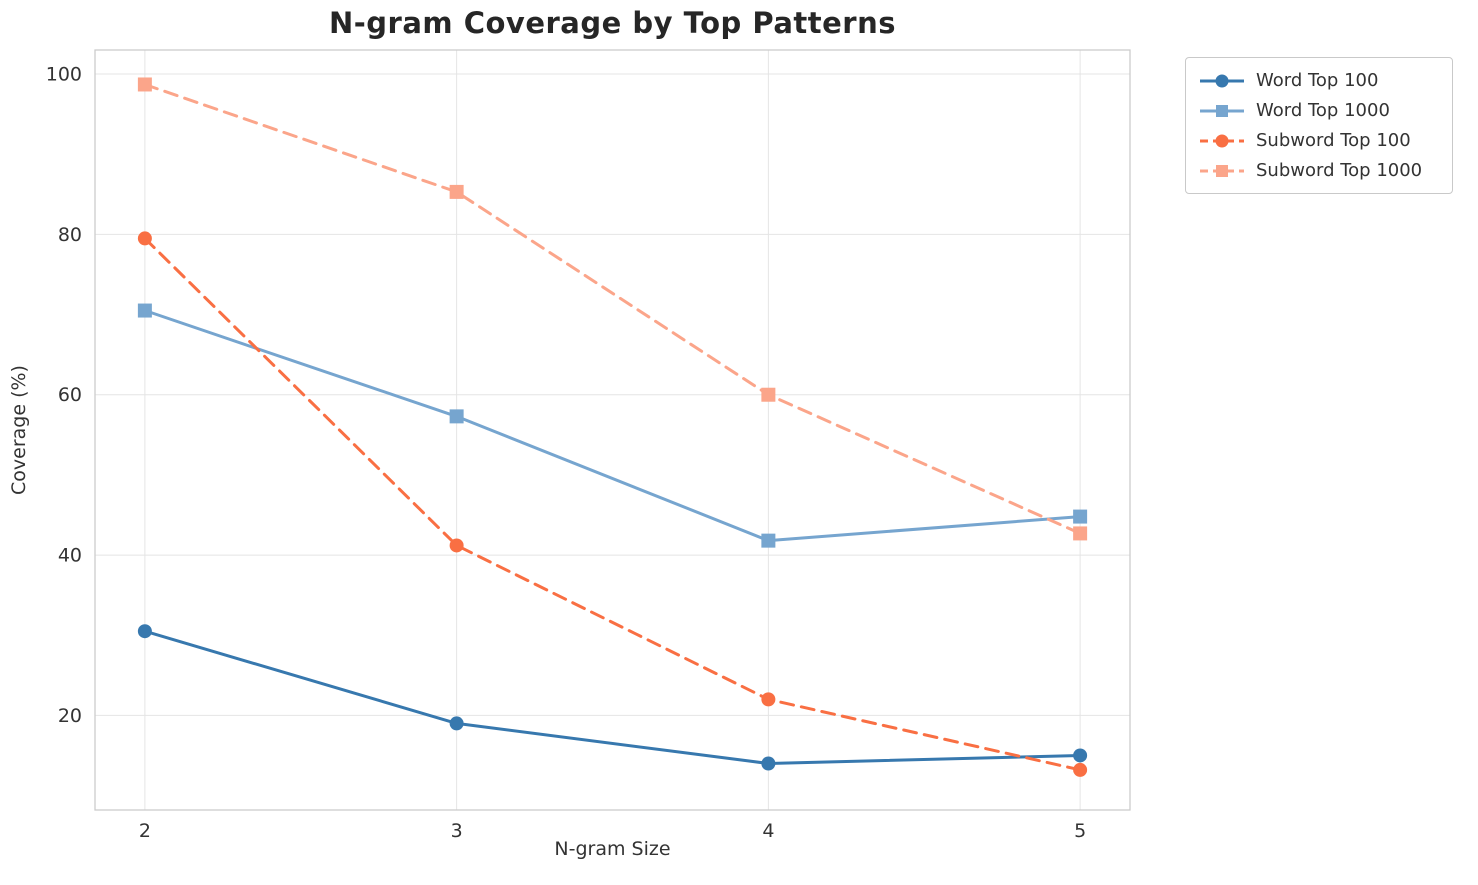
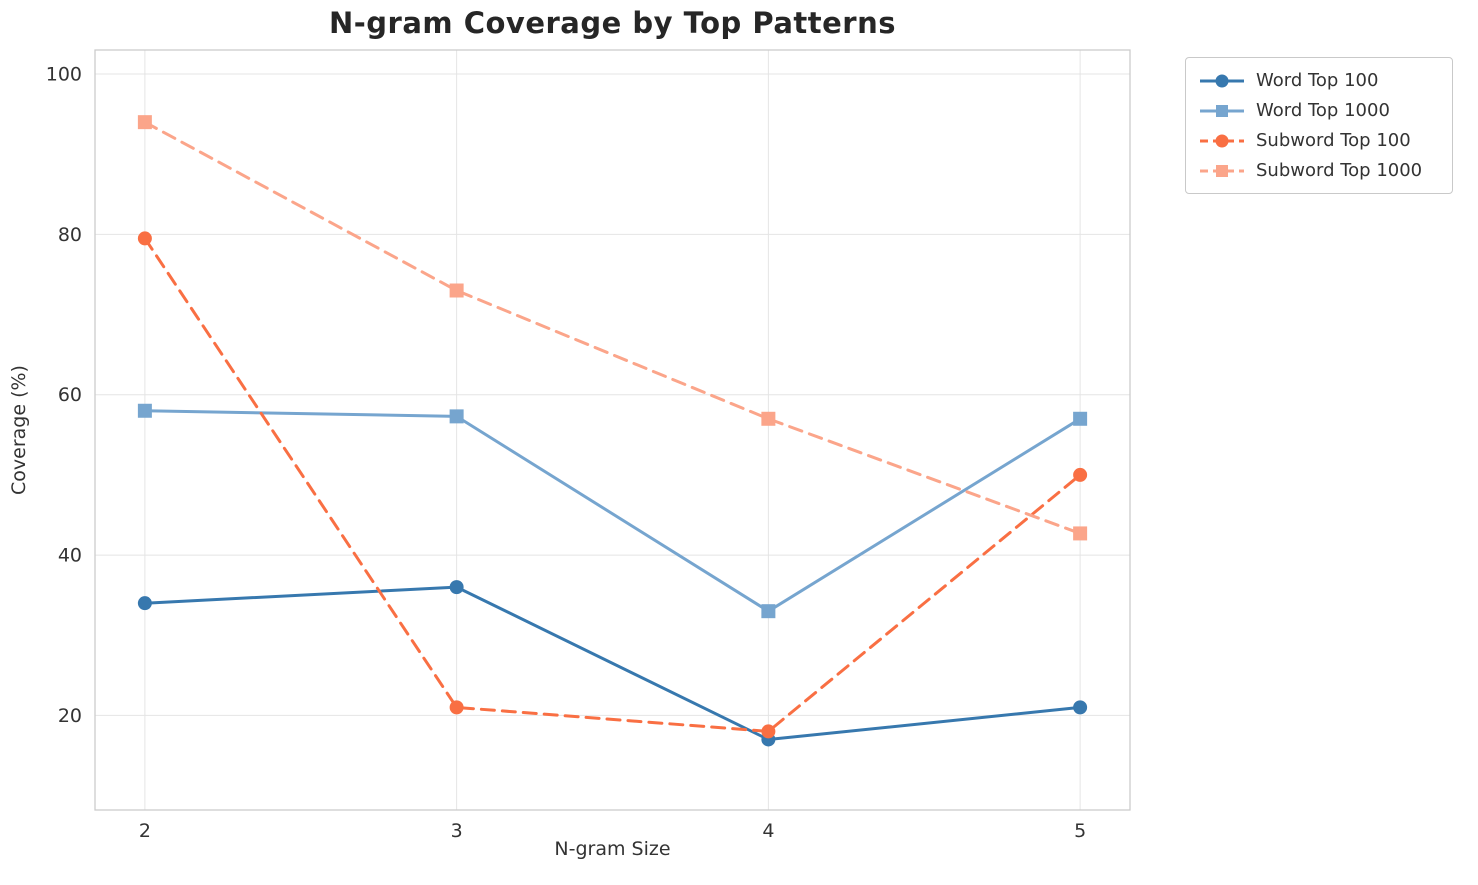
Word Top 100/2: 30 -> 34
Word Top 1000/2: 70 -> 58
Subword Top 1000/2: 99 -> 94
Word Top 100/3: 19 -> 36
Subword Top 100/3: 41 -> 21
Subword Top 1000/3: 85 -> 73
Word Top 100/4: 14 -> 17
Word Top 1000/4: 42 -> 33
Subword Top 100/4: 22 -> 18
Subword Top 1000/4: 60 -> 57
Word Top 100/5: 15 -> 21
Word Top 1000/5: 45 -> 57
Subword Top 100/5: 13 -> 50
